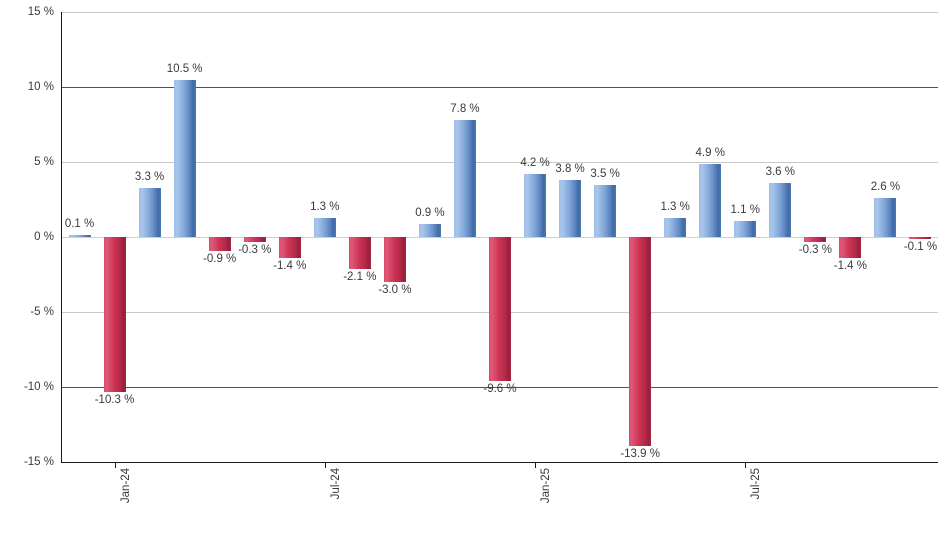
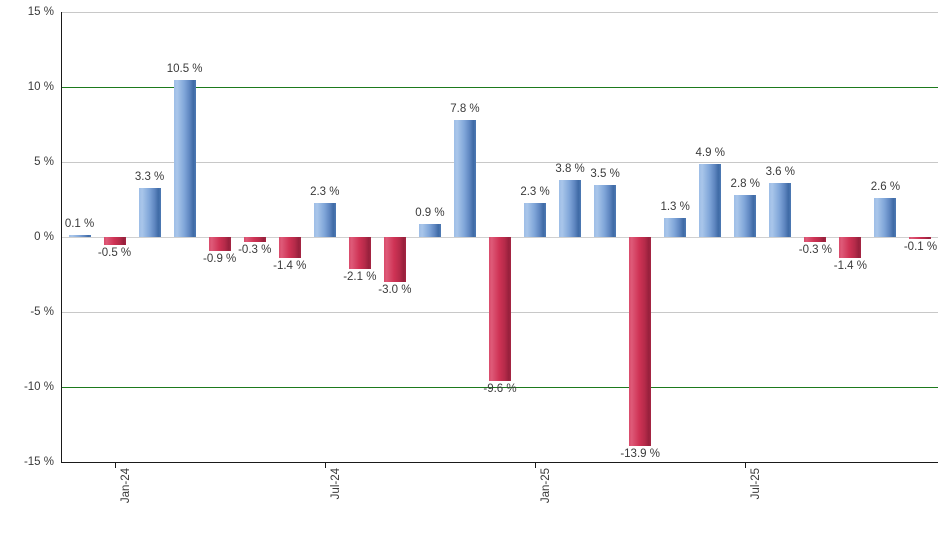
Jan-24: -10.3 -> -0.5
Jul-24: 1.3 -> 2.3
Jan-25: 4.2 -> 2.3
Jul-25: 1.1 -> 2.8
